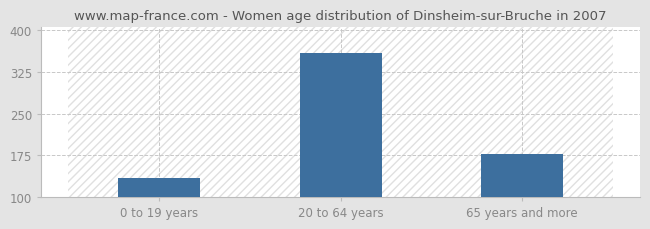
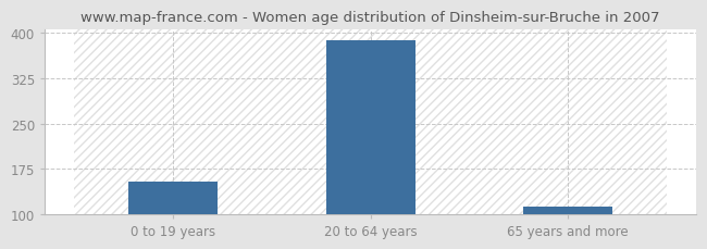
0 to 19 years: 134 -> 155
20 to 64 years: 358 -> 387
65 years and more: 178 -> 113
